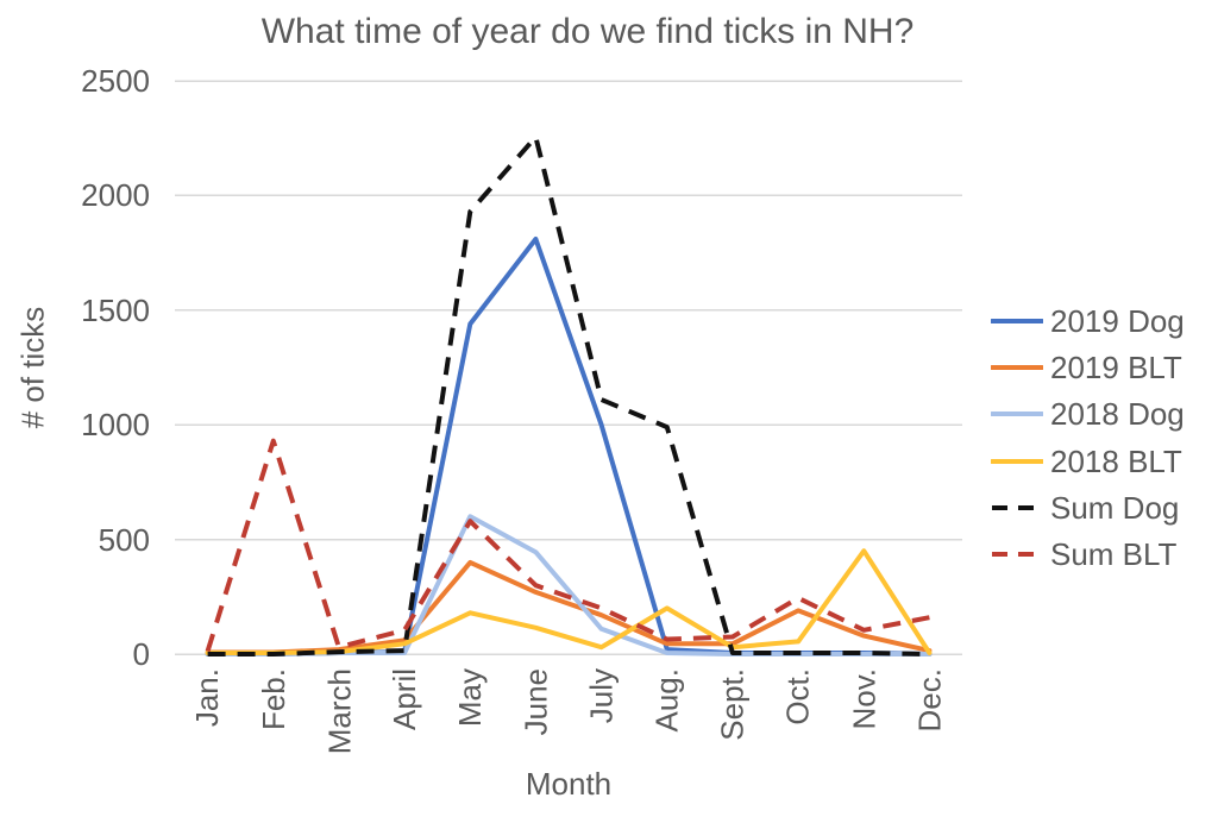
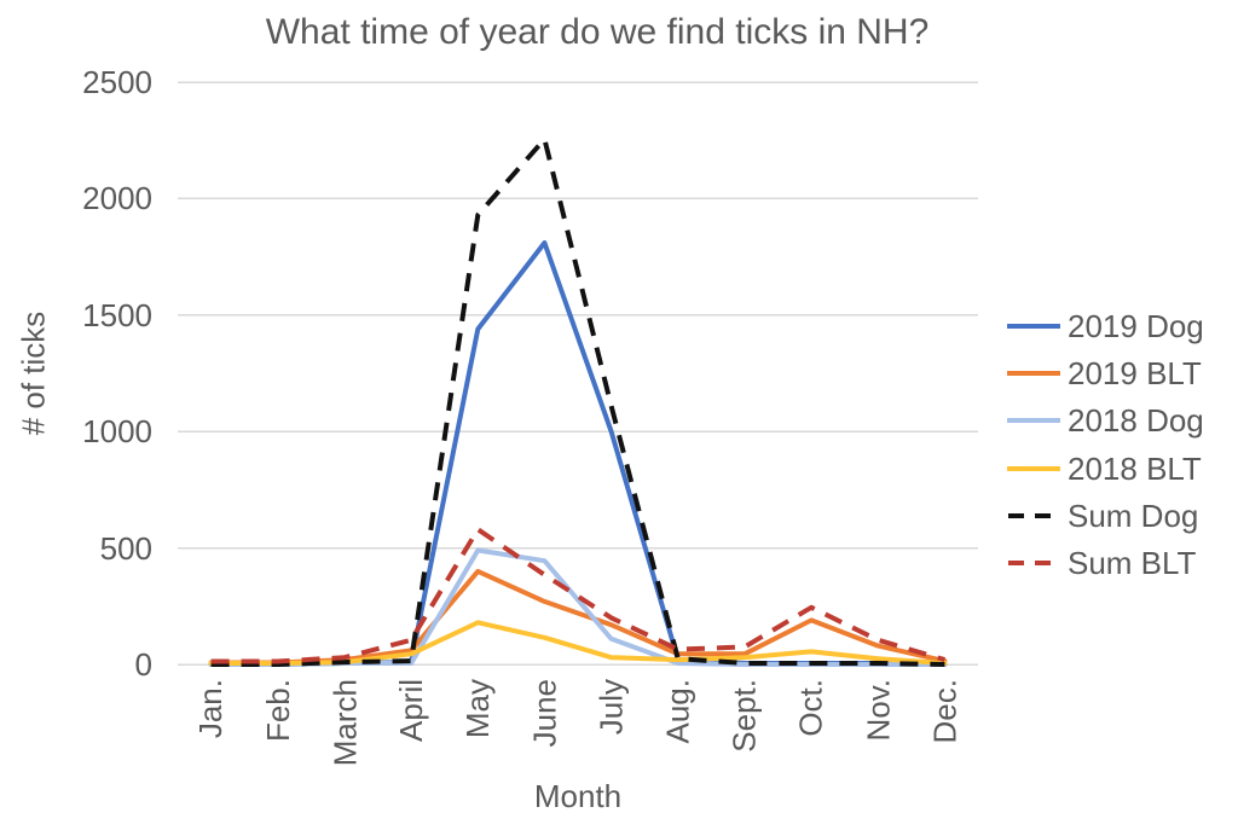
Sum BLT/Feb.: 930 -> 10
2018 Dog/May: 600 -> 490
Sum BLT/June: 300 -> 380
2018 BLT/Aug.: 200 -> 20
Sum Dog/Aug.: 990 -> 20
2018 BLT/Nov.: 450 -> 20
Sum BLT/Dec.: 160 -> 20
